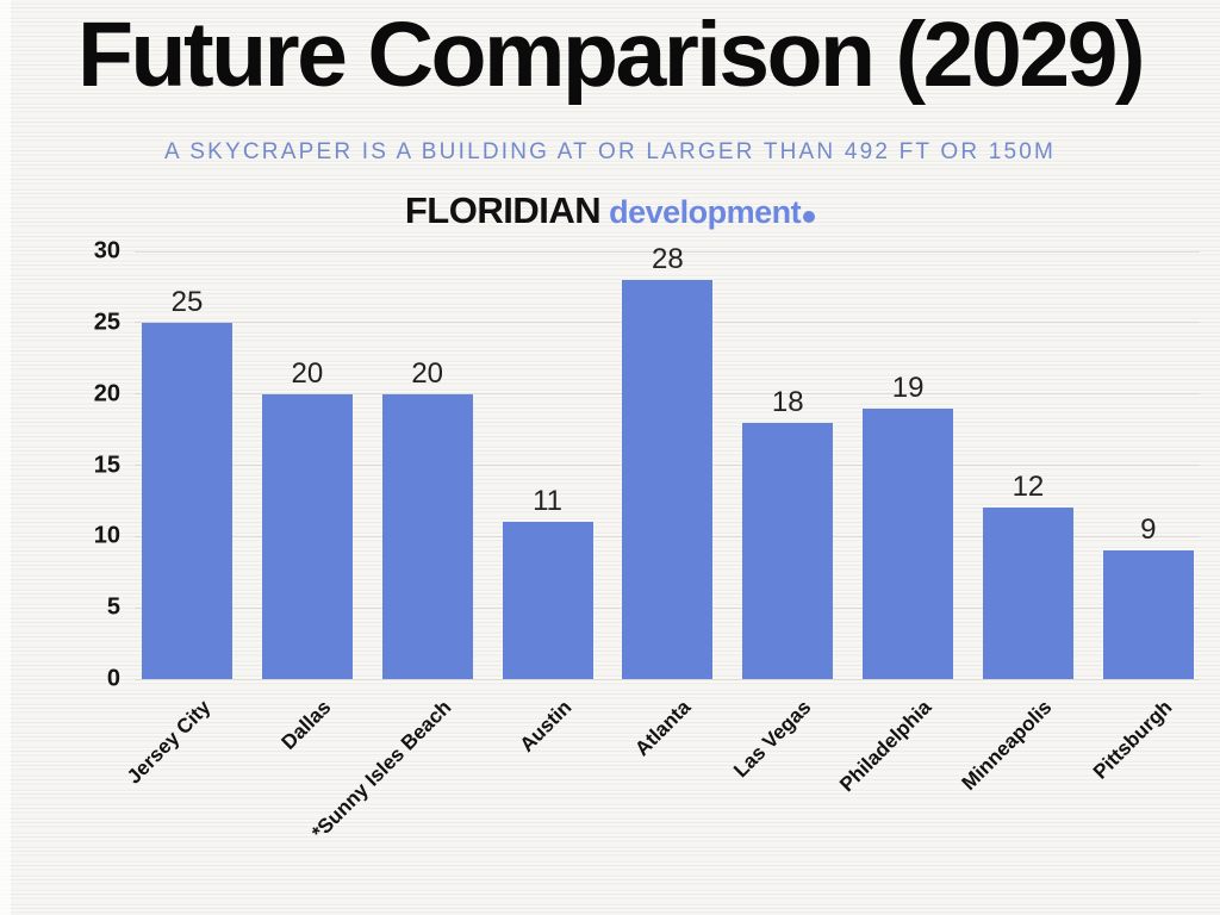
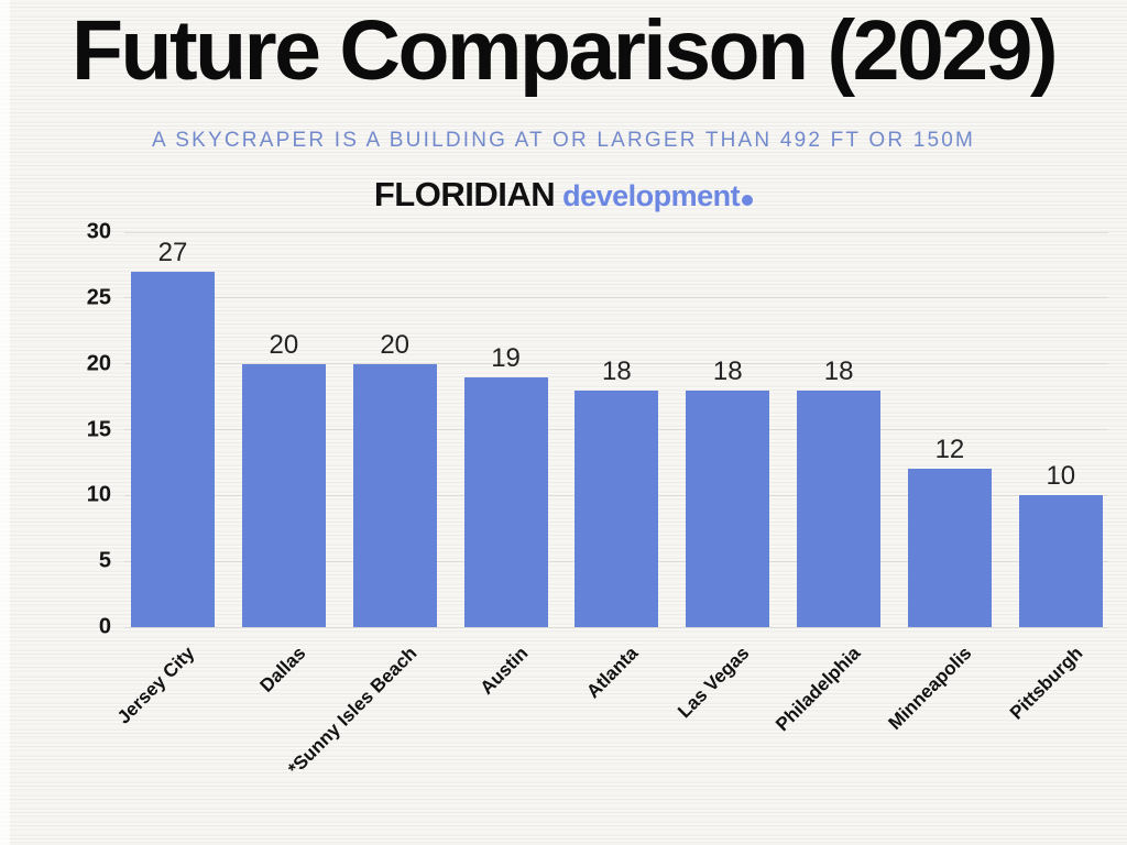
Jersey City: 25 -> 27
Austin: 11 -> 19
Atlanta: 28 -> 18
Philadelphia: 19 -> 18
Pittsburgh: 9 -> 10
